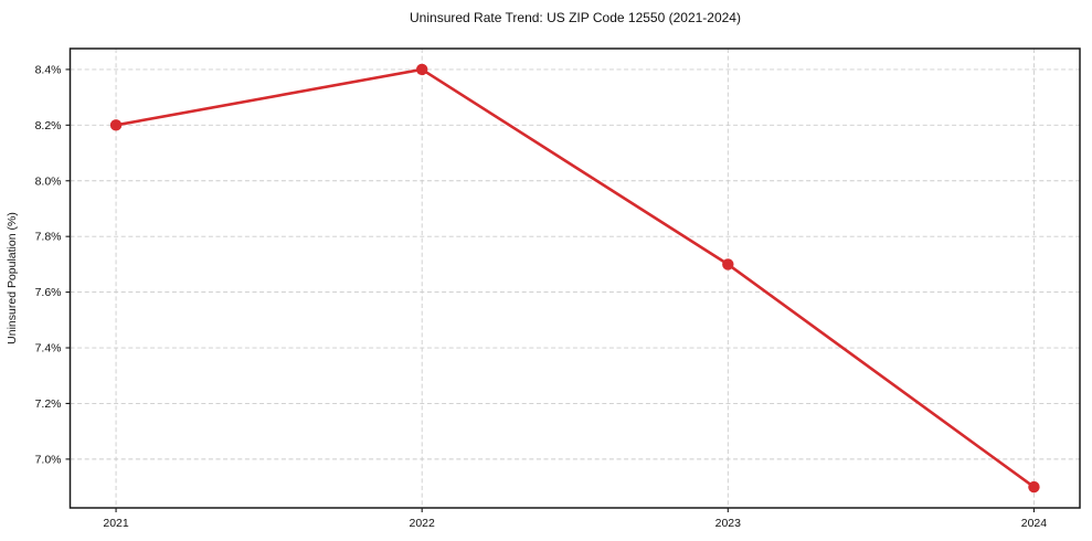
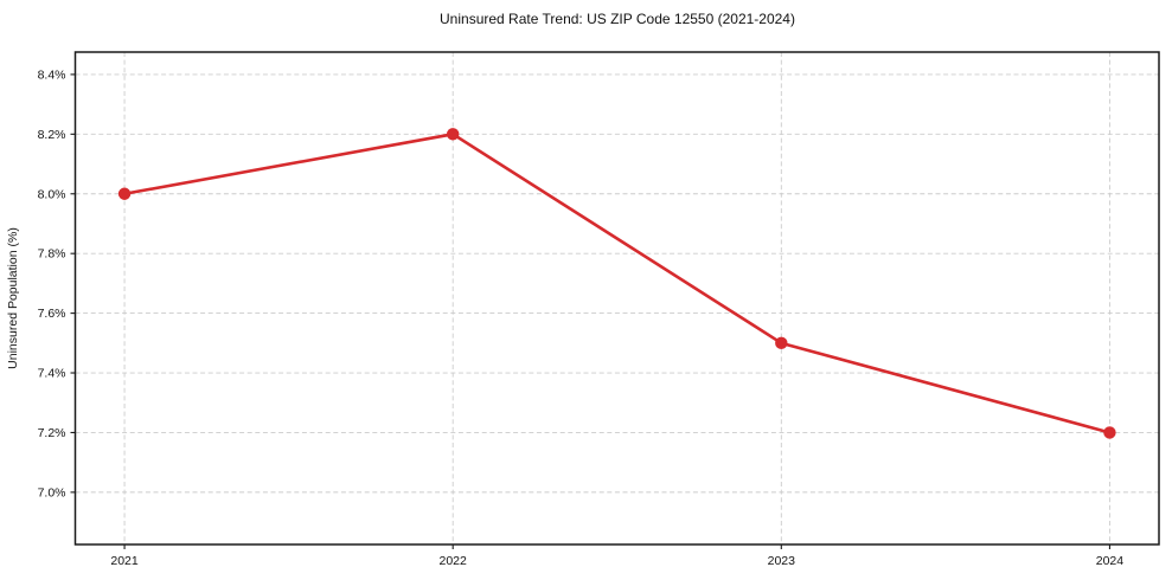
2021: 8.2% -> 8.0%
2022: 8.4% -> 8.2%
2023: 7.7% -> 7.5%
2024: 6.9% -> 7.2%
